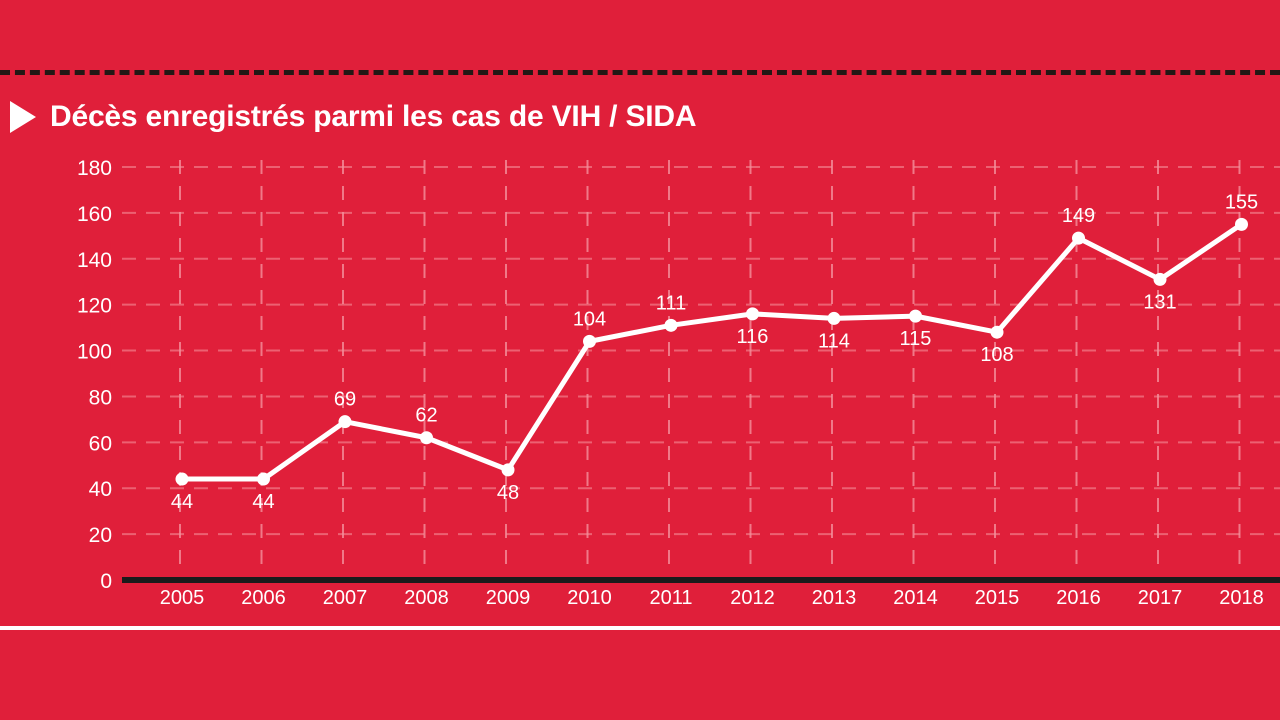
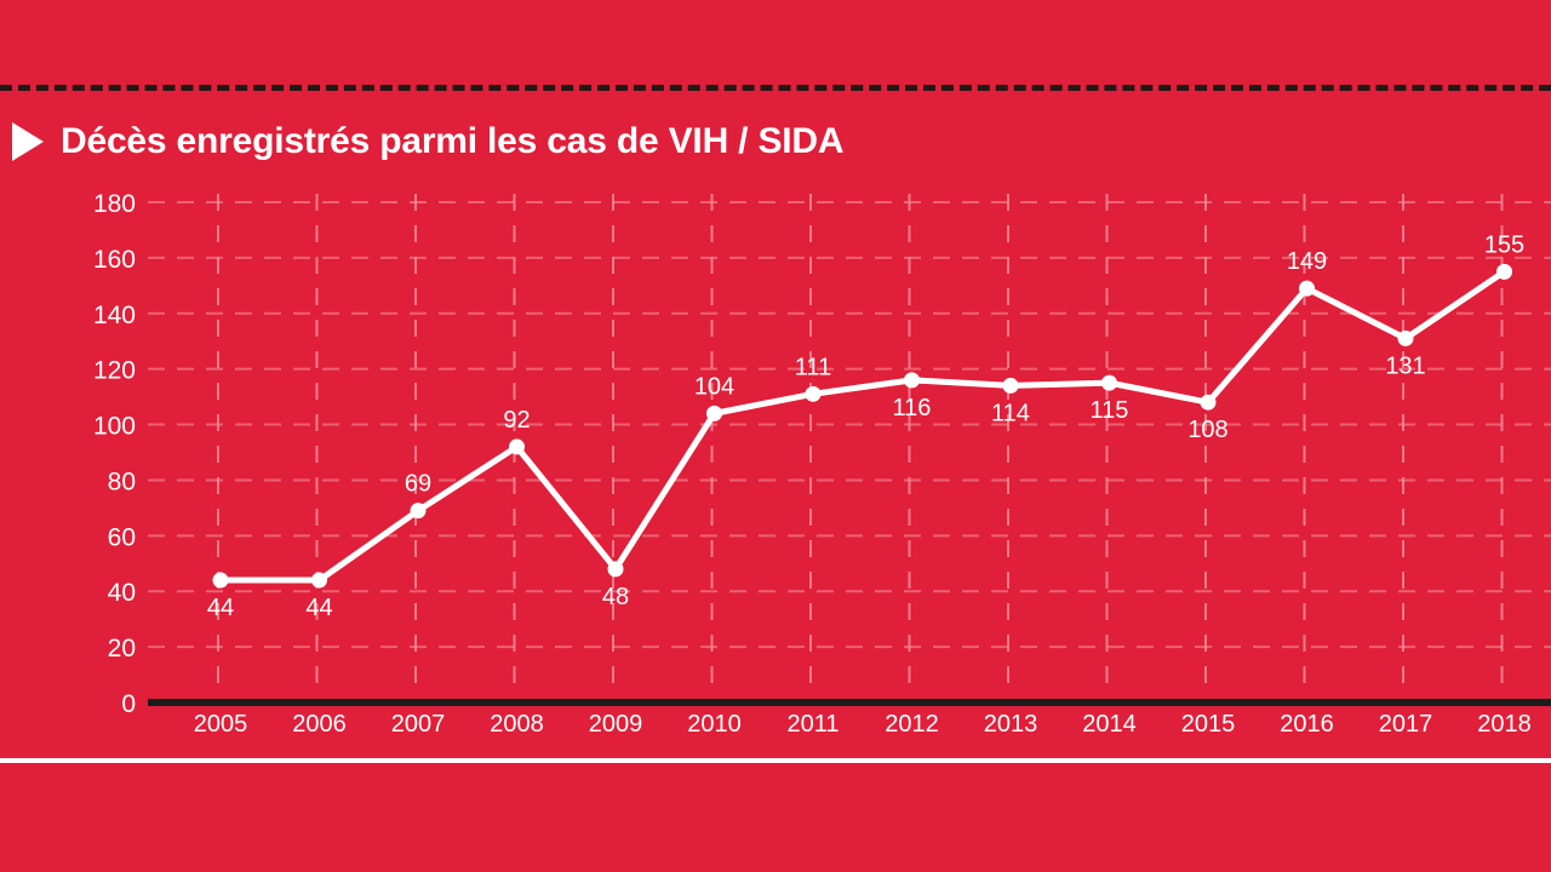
2008: 62 -> 92
